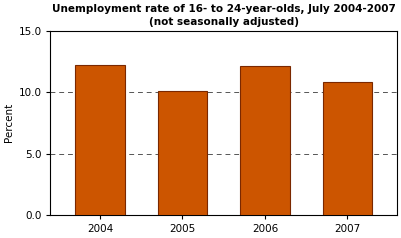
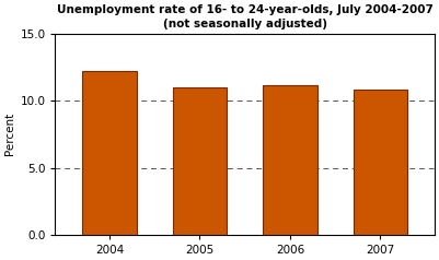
2005: 10.1 -> 11.0
2006: 12.1 -> 11.2
